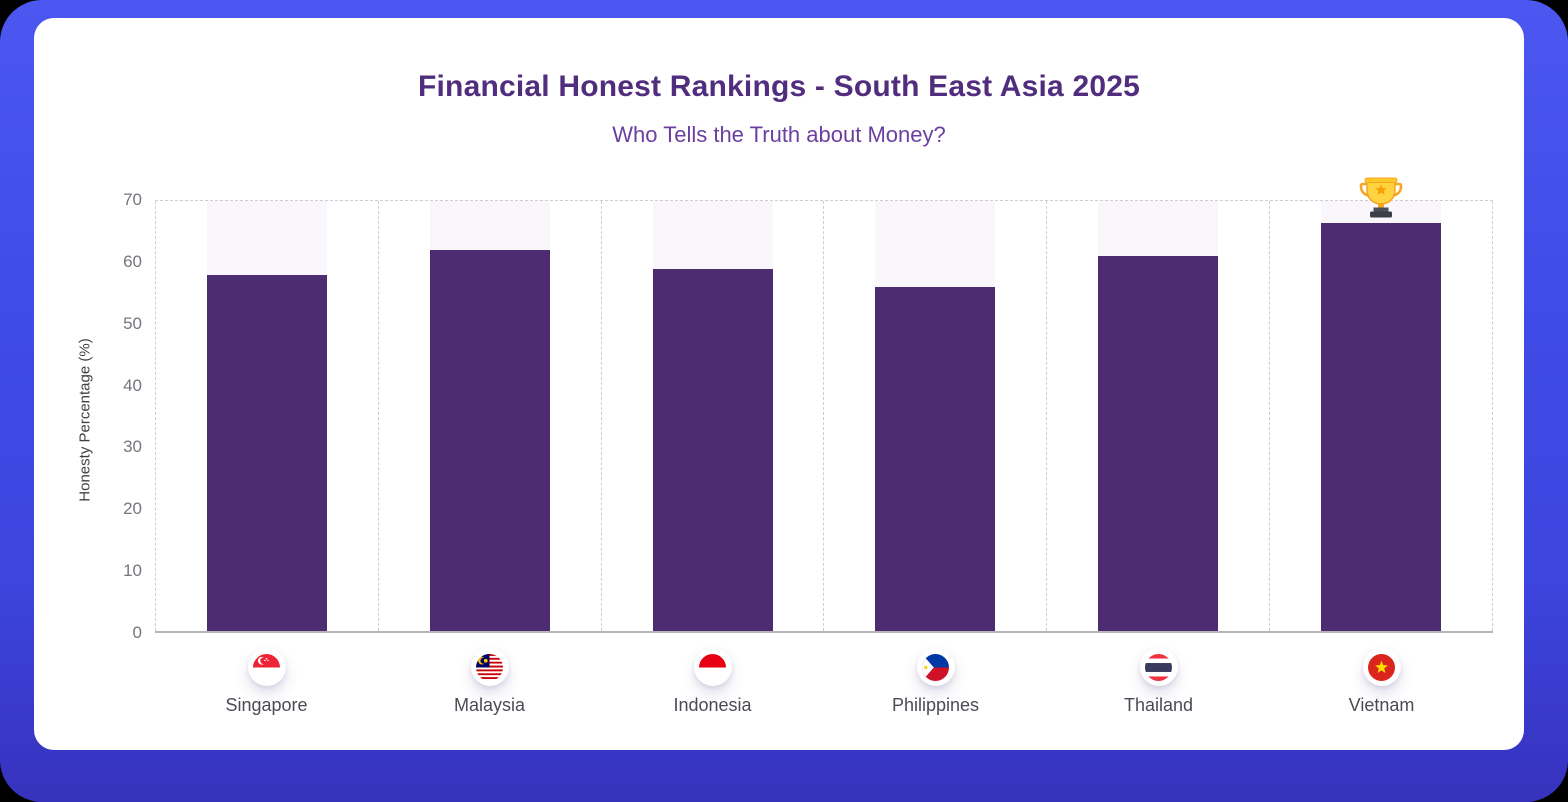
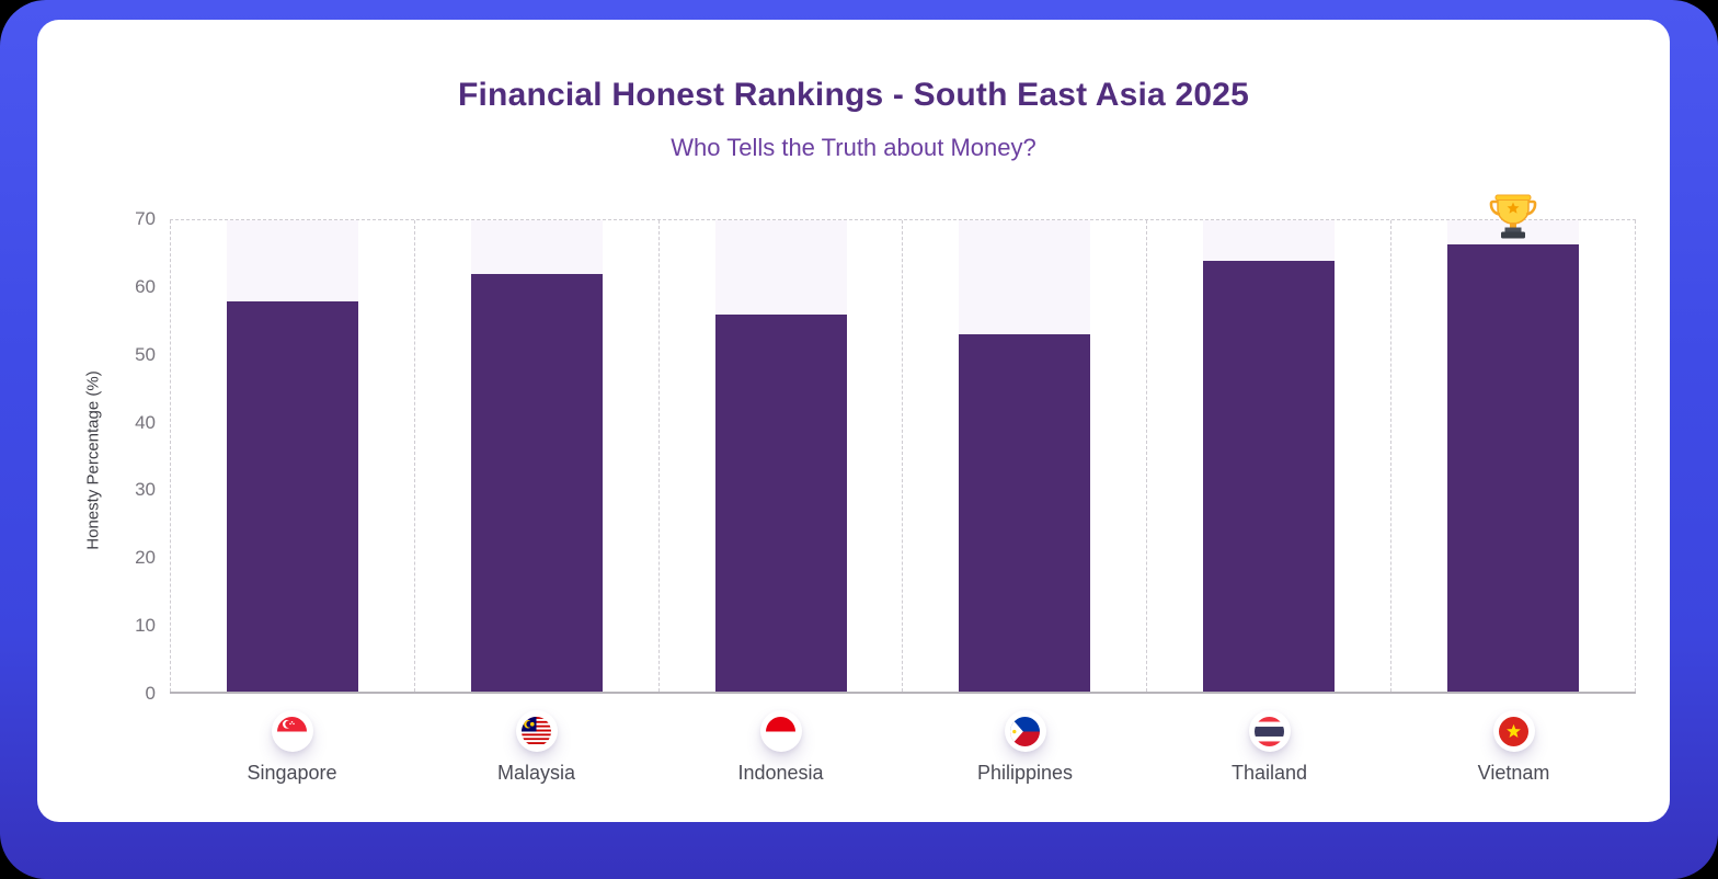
Indonesia: 59 -> 56
Philippines: 56 -> 53
Thailand: 61 -> 64
